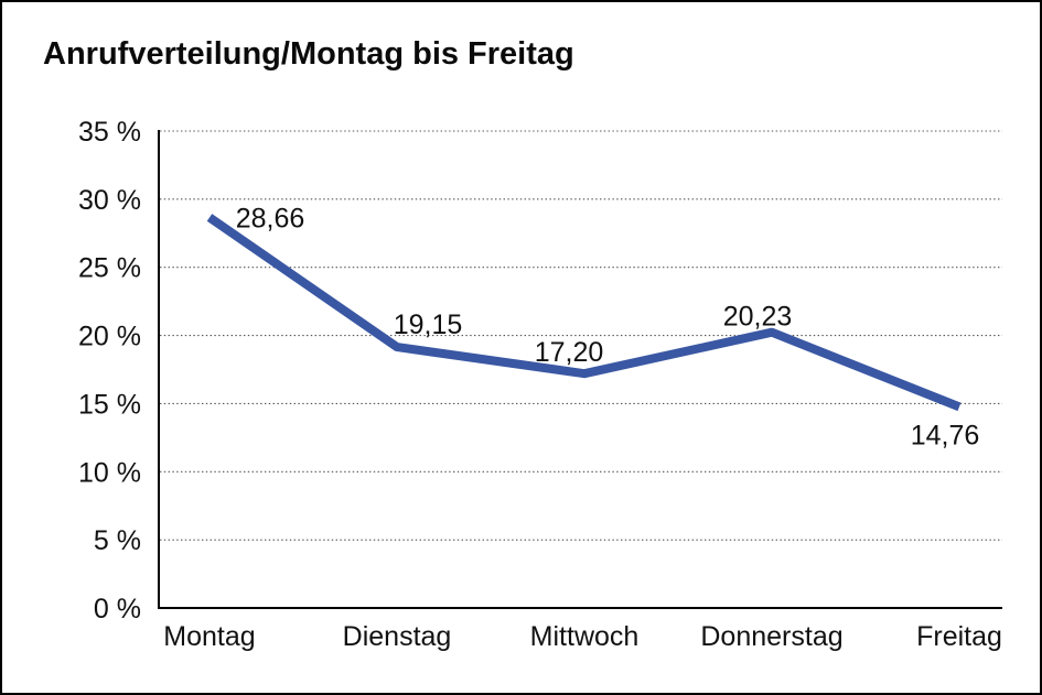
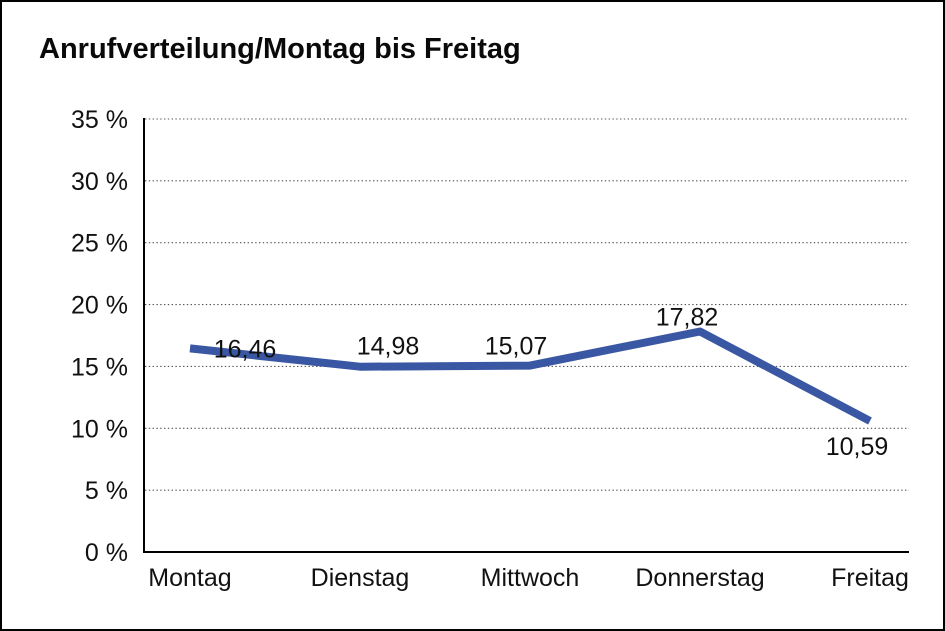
Montag: 28,66 -> 16,46
Dienstag: 19,15 -> 14,98
Mittwoch: 17,20 -> 15,07
Donnerstag: 20,23 -> 17,82
Freitag: 14,76 -> 10,59
